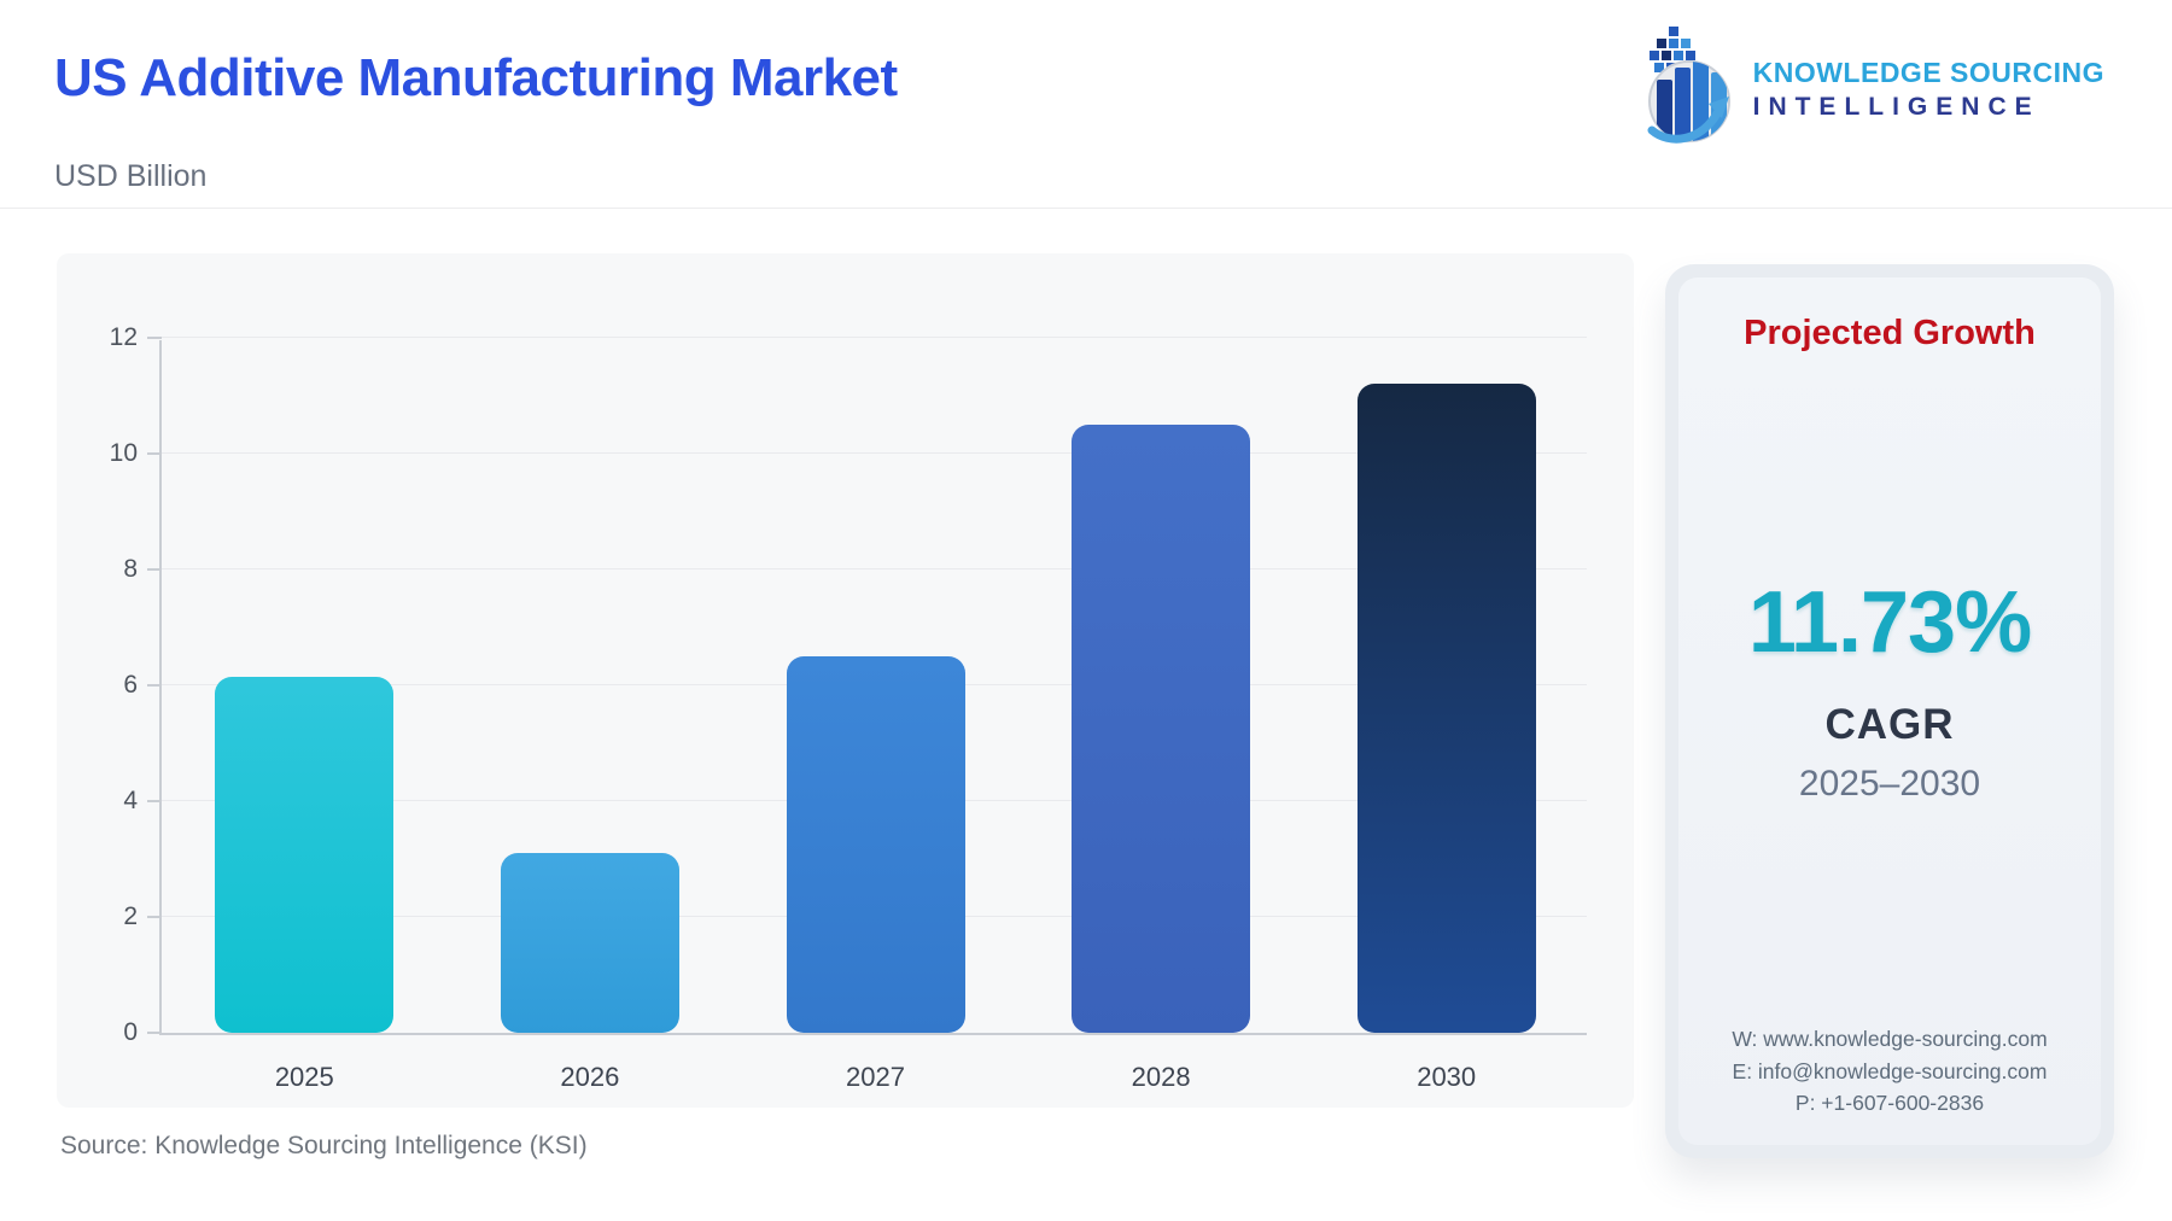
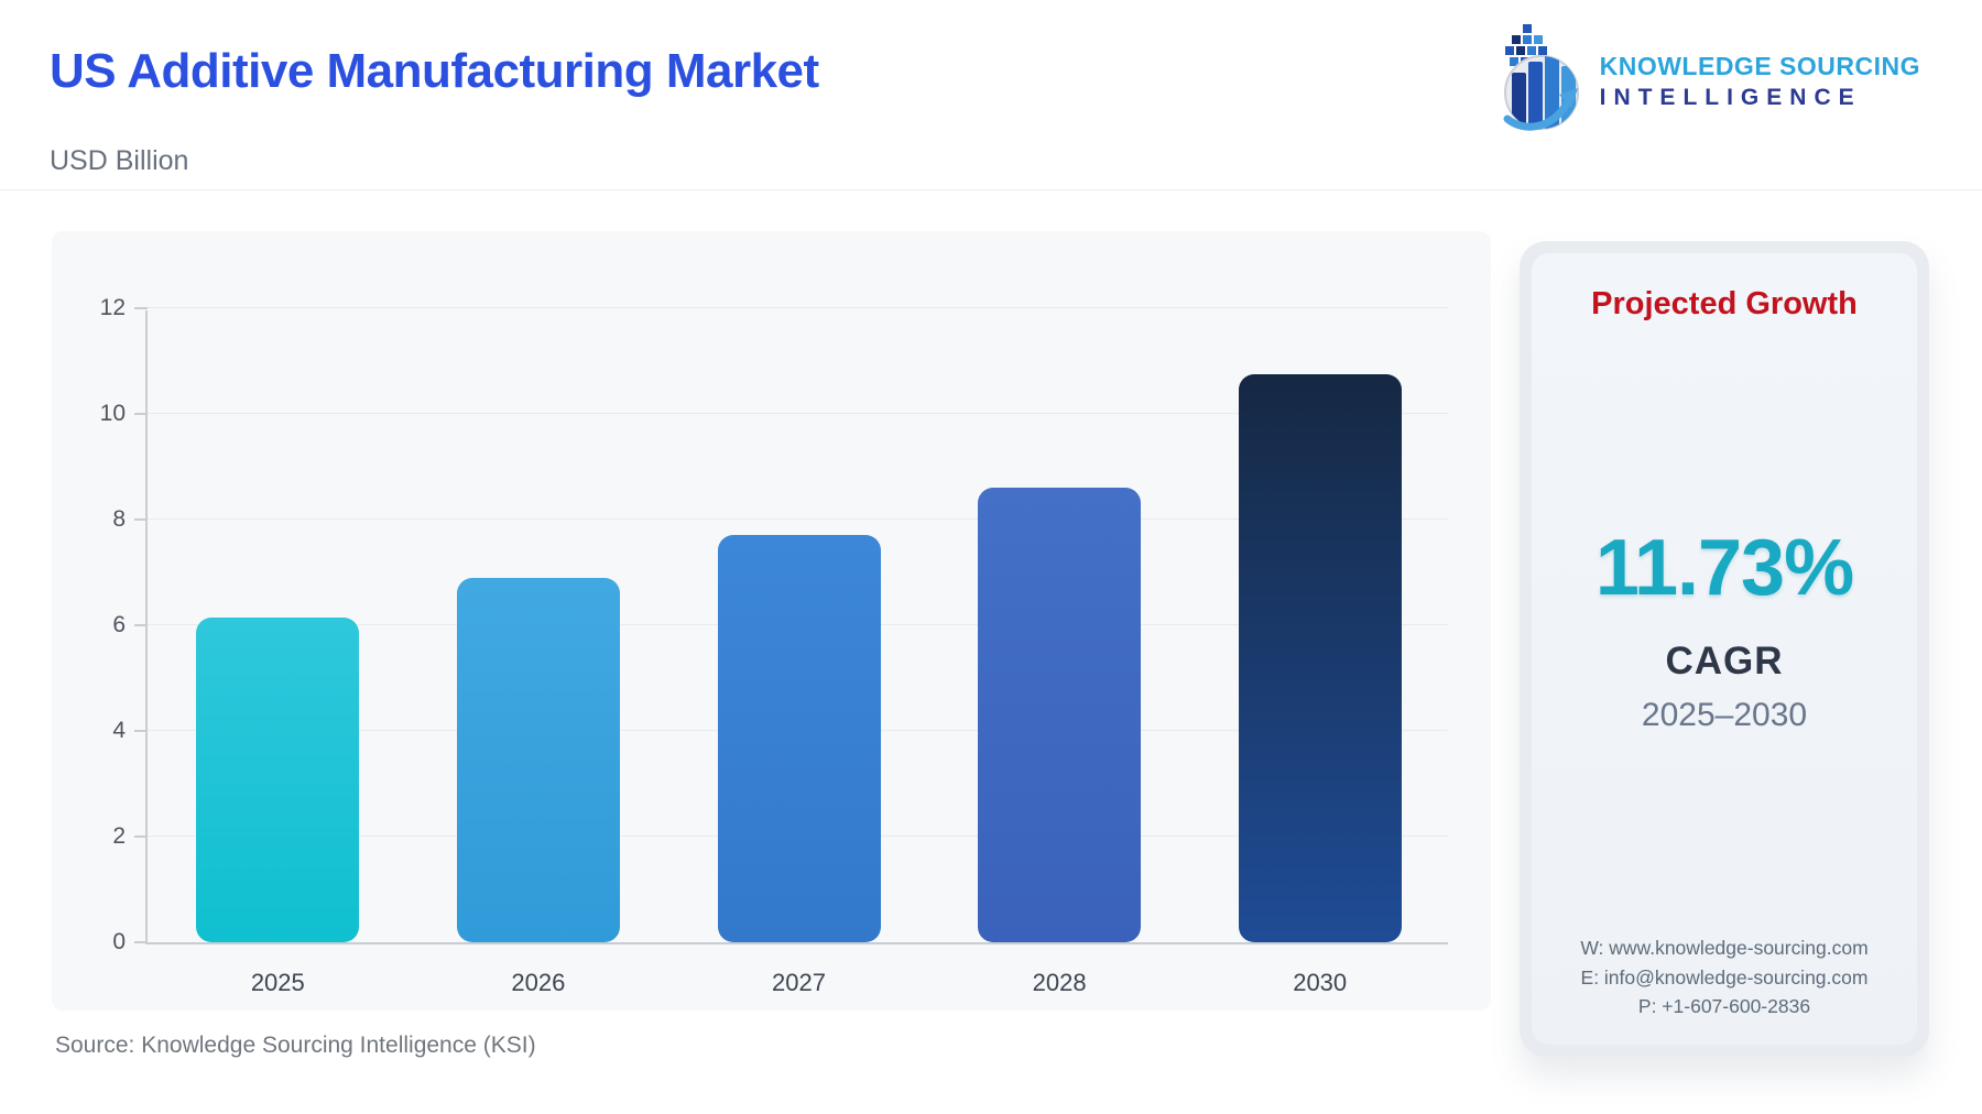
2026: 3.1 -> 6.9
2027: 6.5 -> 7.7
2028: 10.5 -> 8.6
2030: 11.2 -> 10.8
